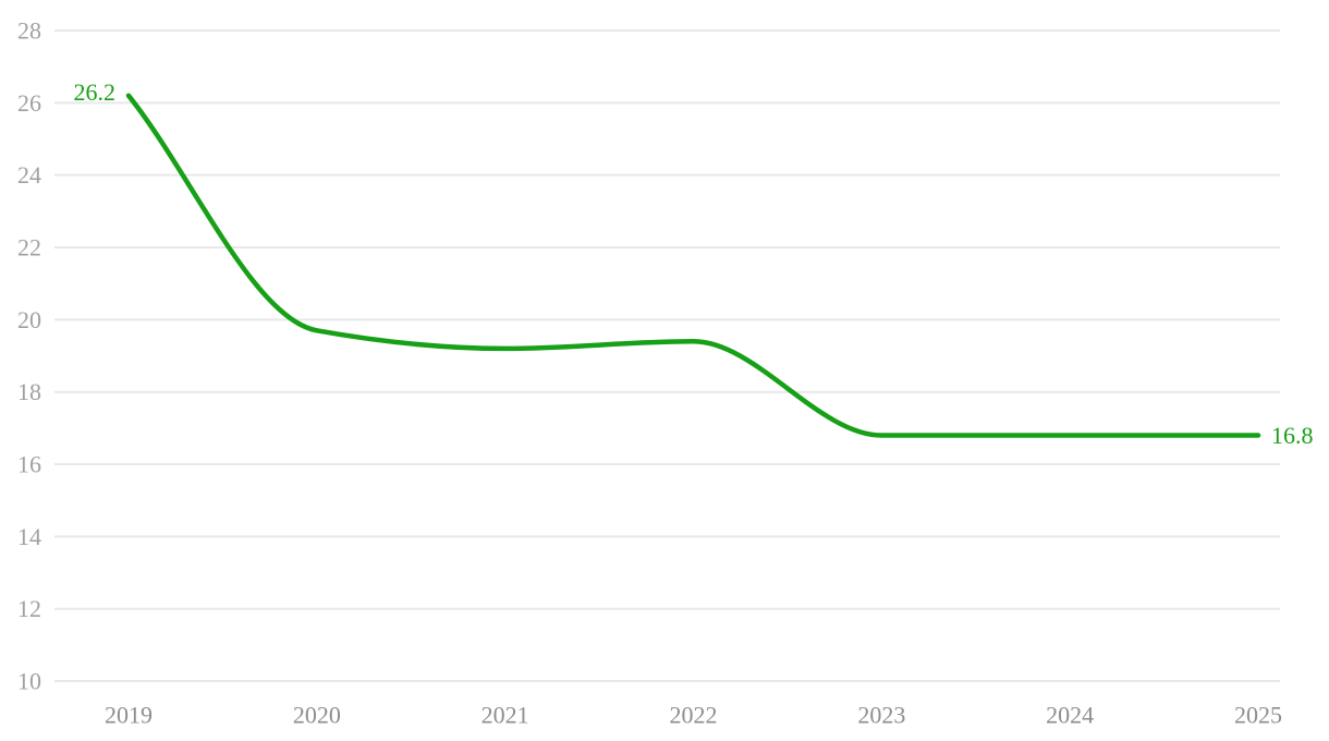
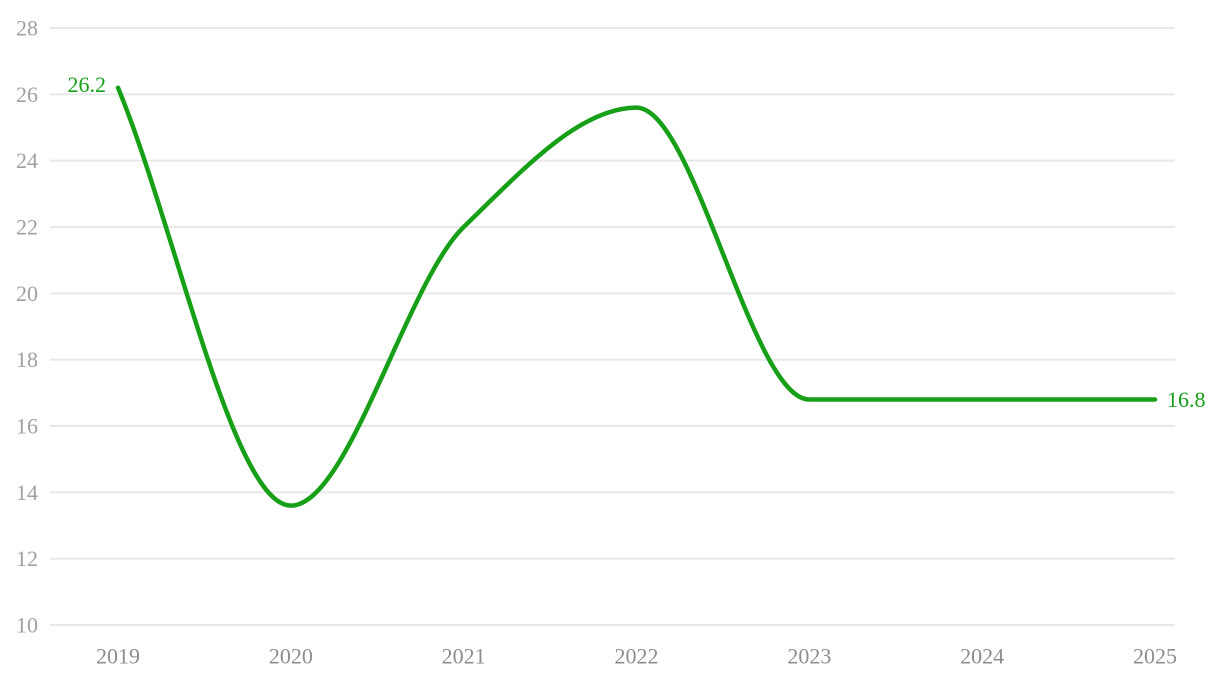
2020: 19.7 -> 13.6
2021: 19.2 -> 22.0
2022: 19.4 -> 25.6
